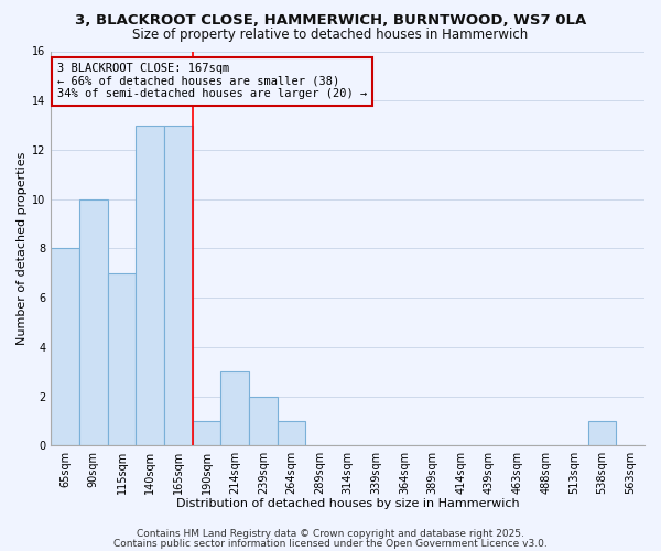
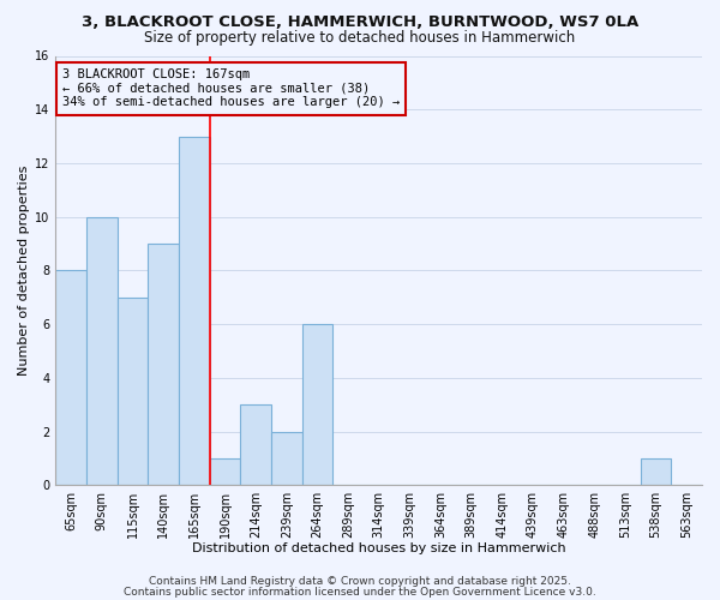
140sqm: 13 -> 9
264sqm: 1 -> 6
